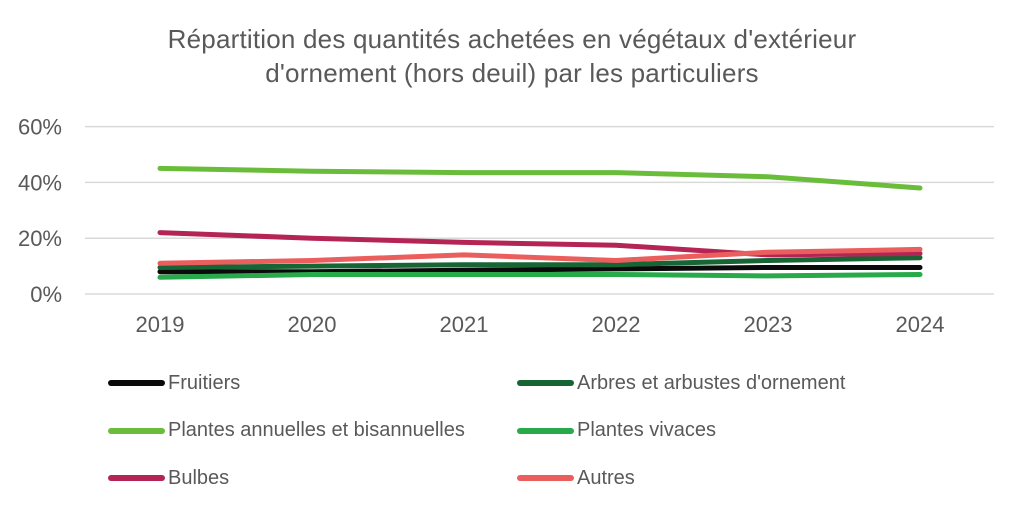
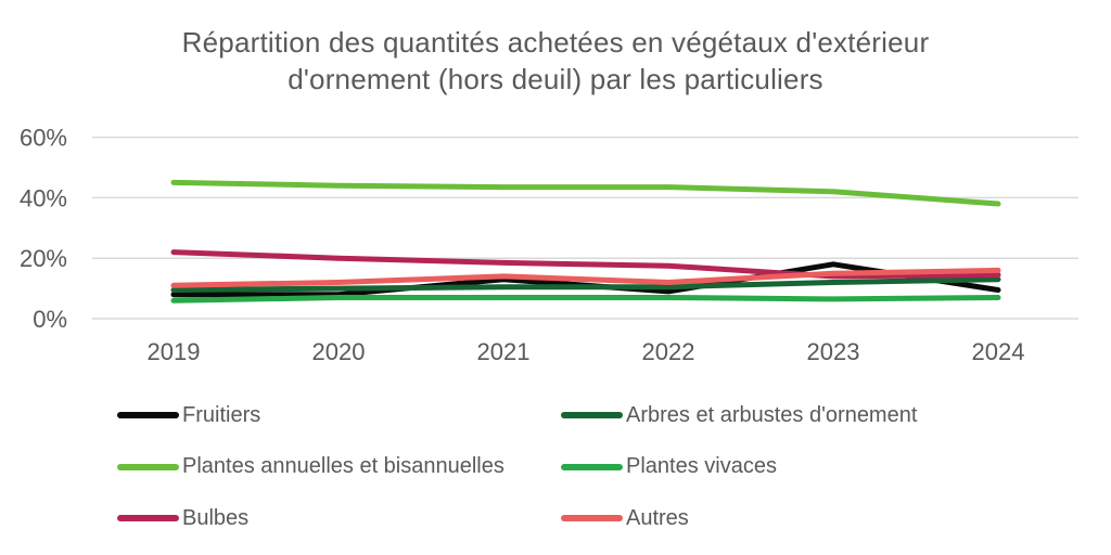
Fruitiers/2021: 8% -> 13%
Fruitiers/2023: 10% -> 18%
